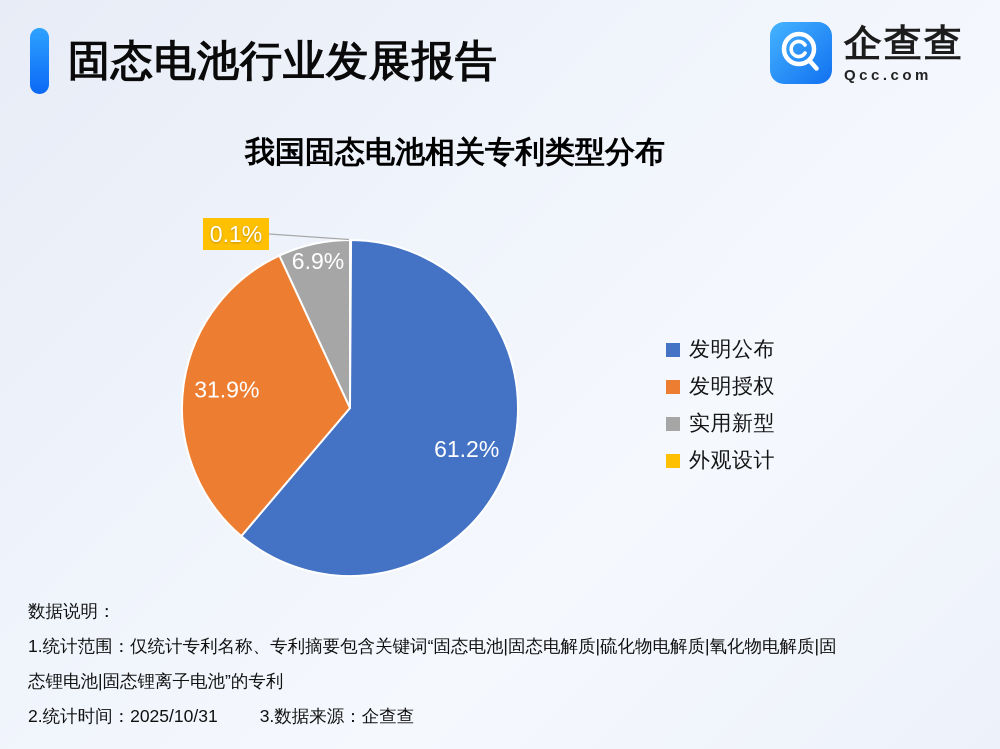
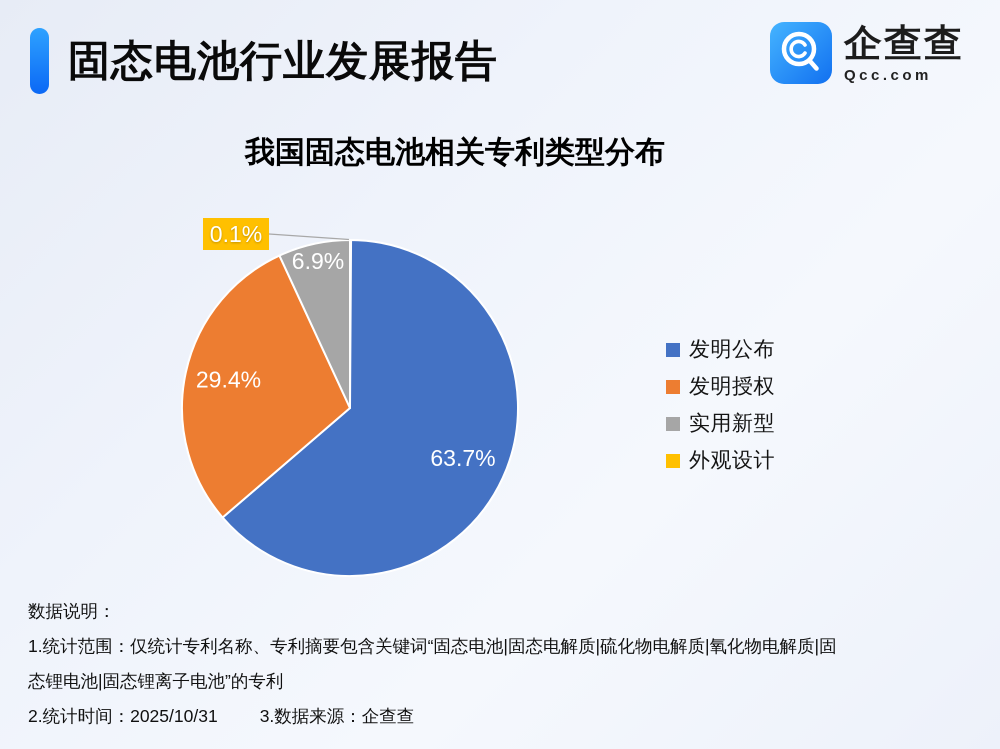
发明公布: 61.2% -> 63.7%
发明授权: 31.9% -> 29.4%
